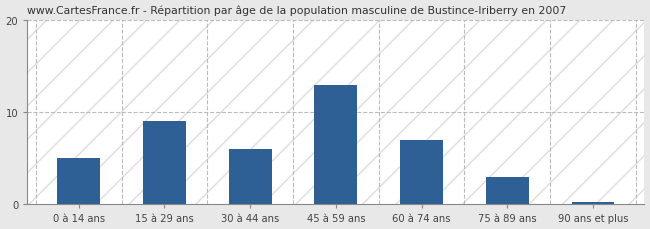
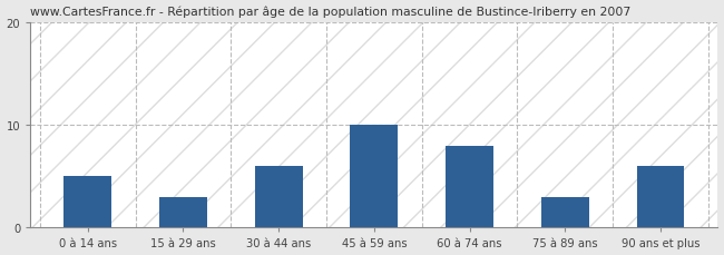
15 à 29 ans: 9.0 -> 3.0
45 à 59 ans: 13.0 -> 10.0
60 à 74 ans: 7.0 -> 8.0
90 ans et plus: 0.3 -> 6.0
